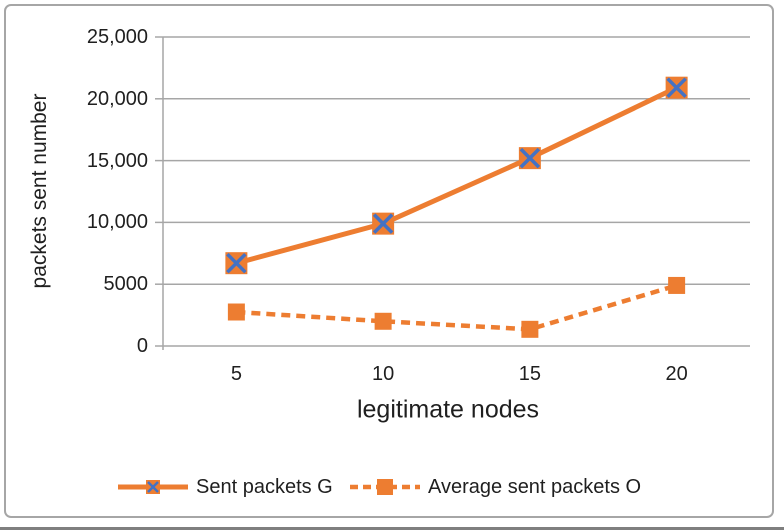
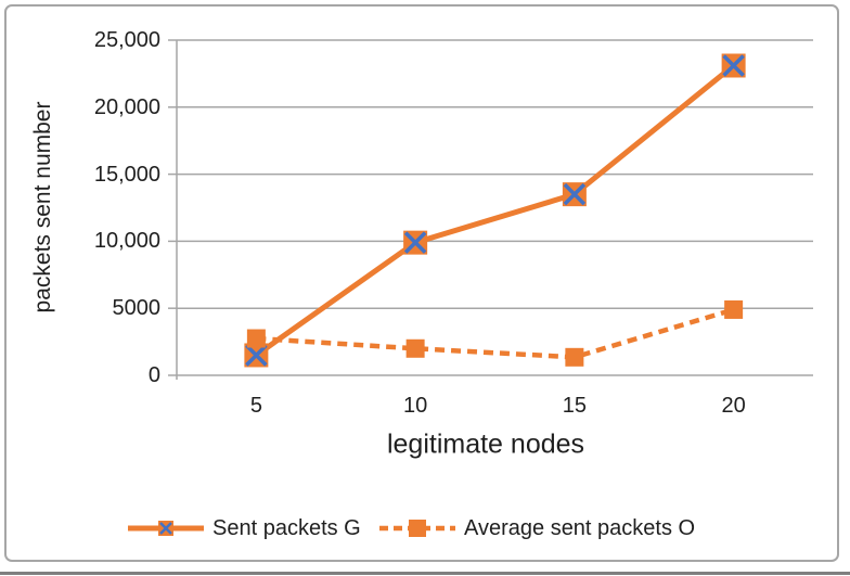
Sent packets G/5: 6700 -> 1500
Sent packets G/15: 15200 -> 13500
Sent packets G/20: 20900 -> 23100
